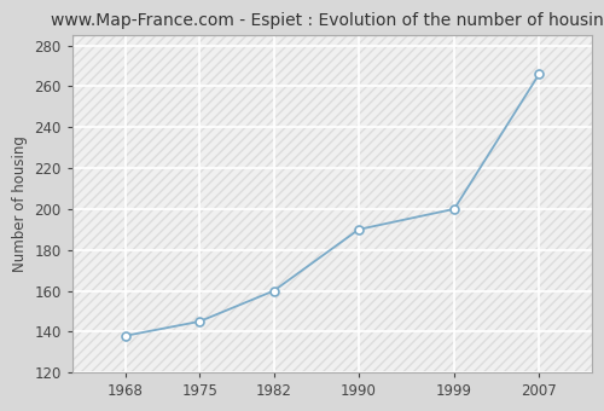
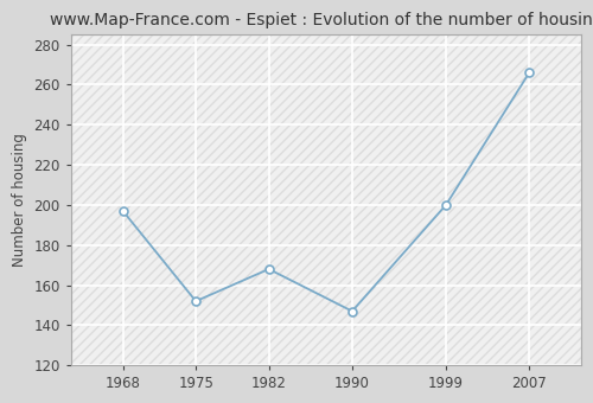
1968: 138 -> 197
1975: 145 -> 152
1982: 160 -> 168
1990: 190 -> 147
